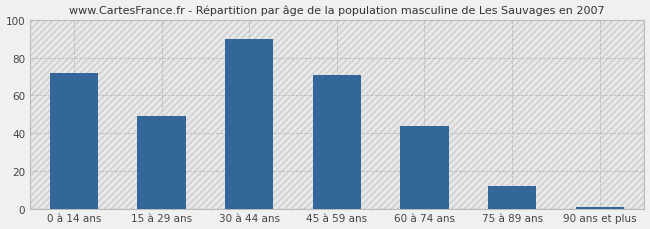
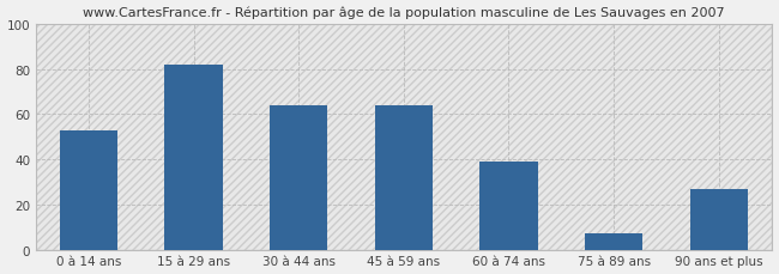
0 à 14 ans: 72 -> 53
15 à 29 ans: 49 -> 82
30 à 44 ans: 90 -> 64
45 à 59 ans: 71 -> 64
60 à 74 ans: 44 -> 39
75 à 89 ans: 12 -> 7
90 ans et plus: 1 -> 27
